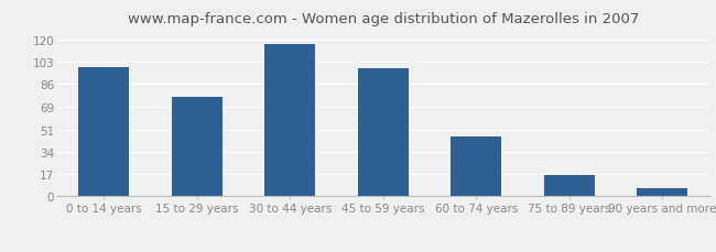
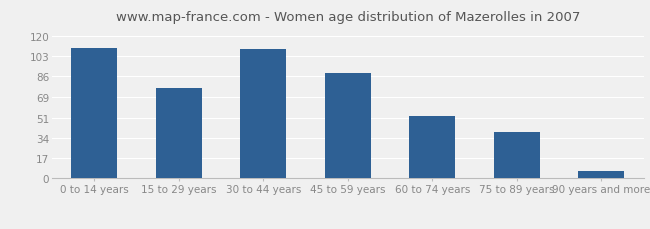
0 to 14 years: 99 -> 110
30 to 44 years: 117 -> 109
45 to 59 years: 98 -> 89
60 to 74 years: 46 -> 53
75 to 89 years: 16 -> 39
